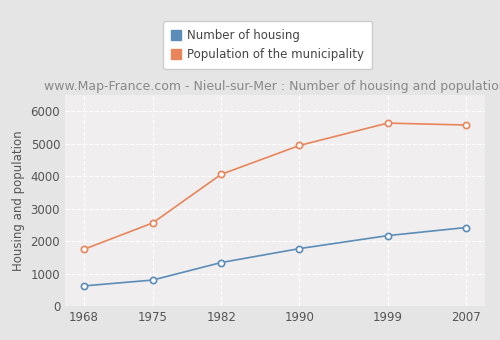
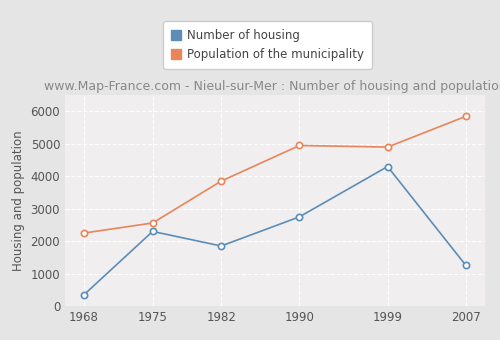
Number of housing/1968: 620 -> 350
Population of the municipality/1968: 1750 -> 2250
Number of housing/1975: 800 -> 2300
Number of housing/1982: 1340 -> 1850
Population of the municipality/1982: 4060 -> 3850
Number of housing/1990: 1770 -> 2750
Number of housing/1999: 2170 -> 4300
Population of the municipality/1999: 5640 -> 4900
Number of housing/2007: 2420 -> 1250
Population of the municipality/2007: 5580 -> 5850
